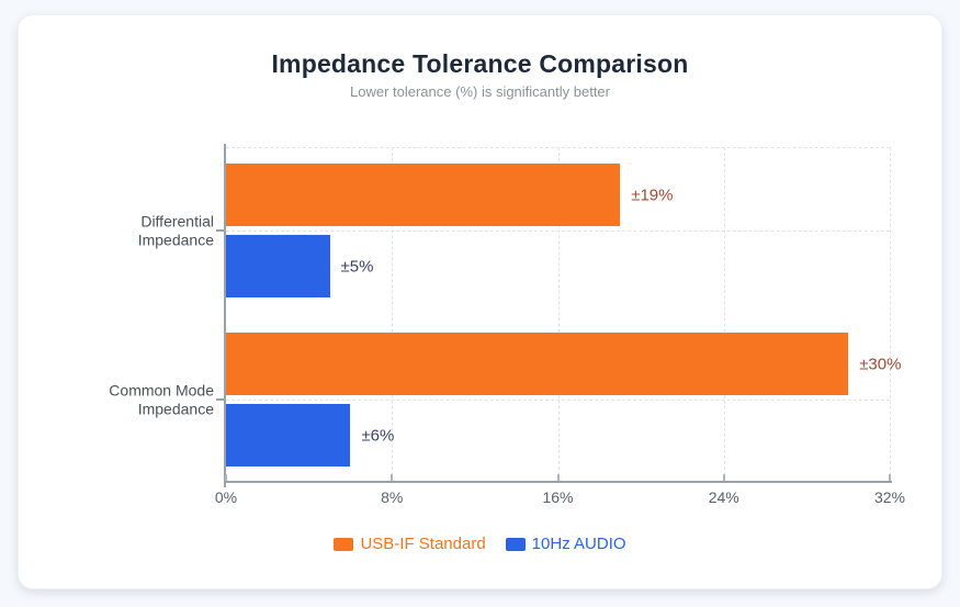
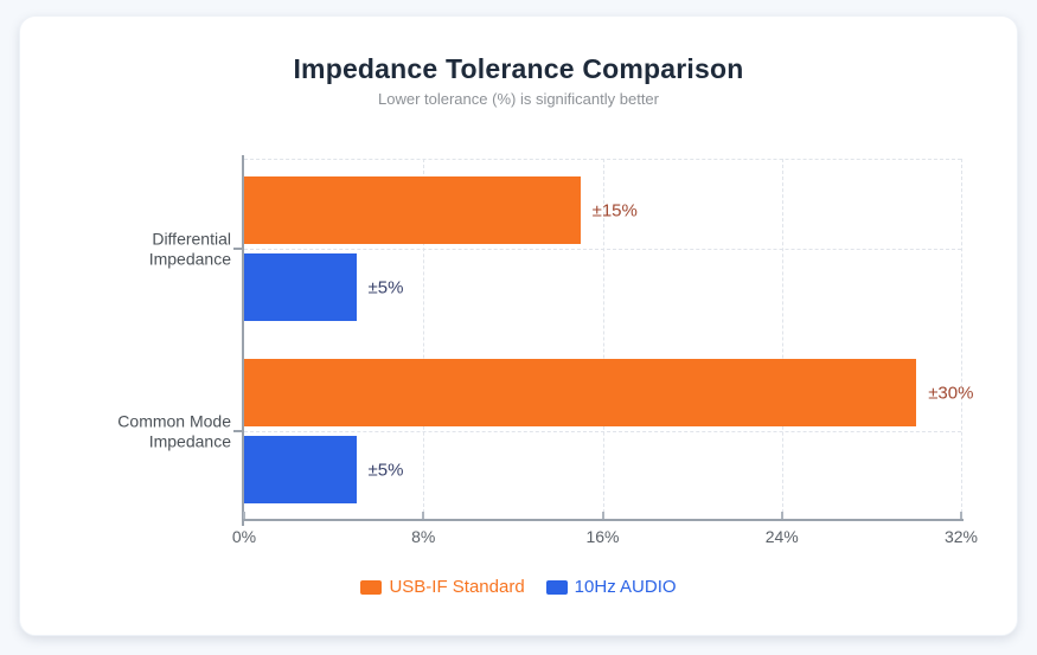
USB-IF Standard/Differential Impedance: 19 -> 15
10Hz AUDIO/Common Mode Impedance: 6 -> 5
